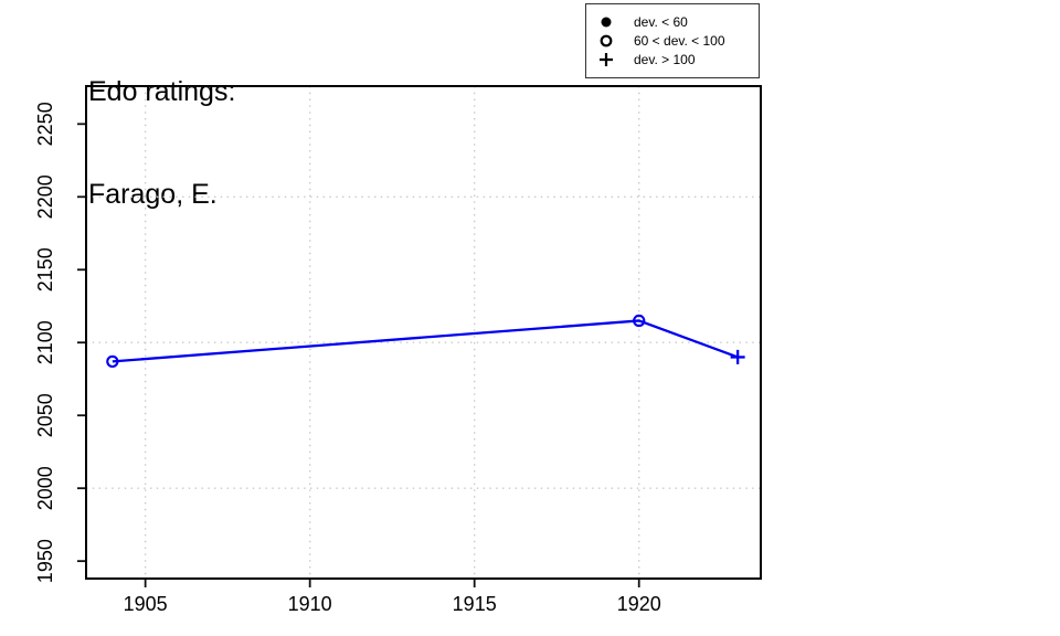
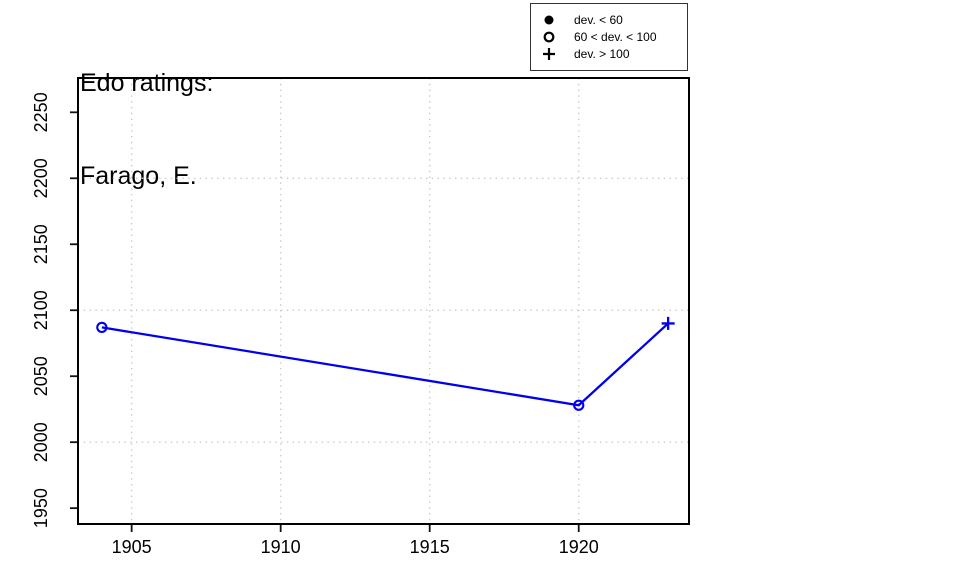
1920: 2115 -> 2028
